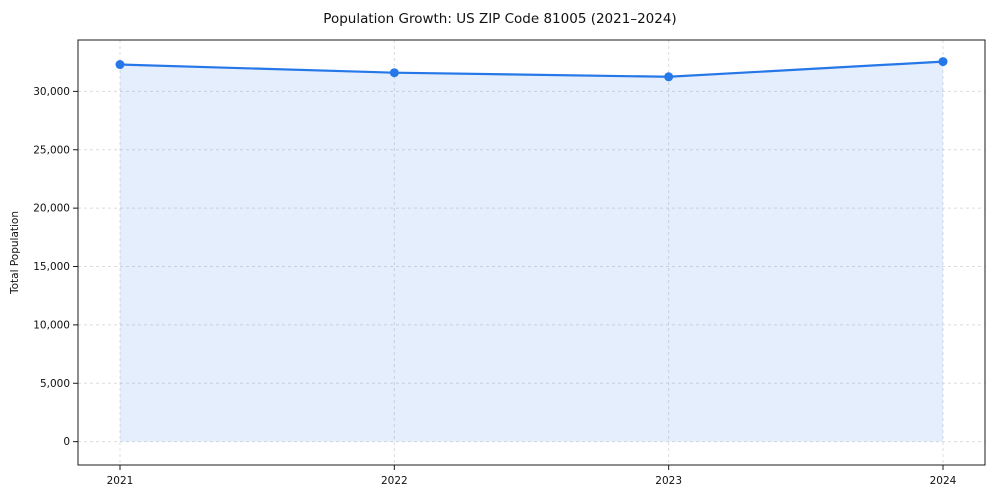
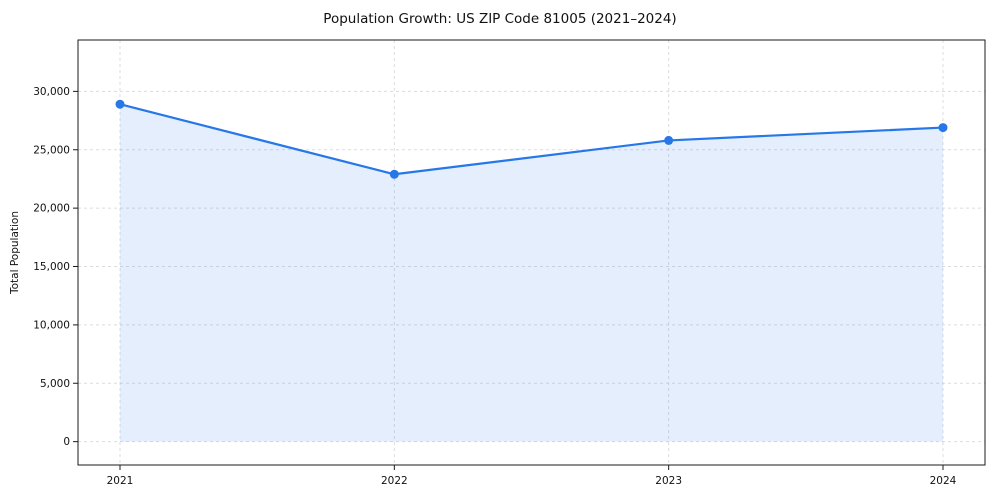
2021: 32300 -> 28900
2022: 31600 -> 22900
2023: 31200 -> 25800
2024: 32600 -> 26900
